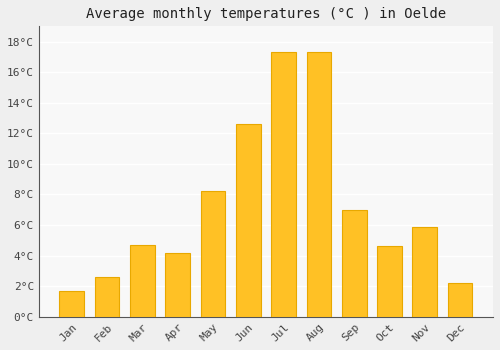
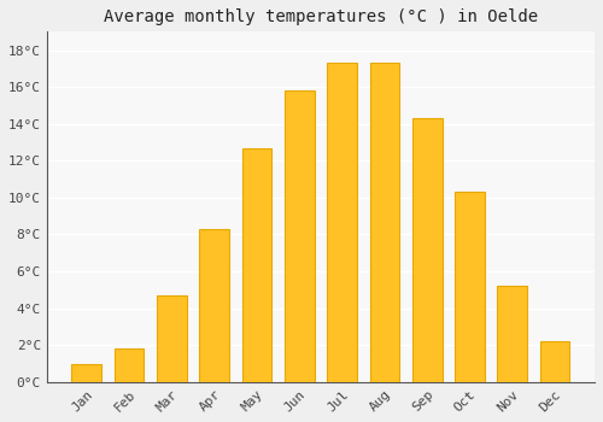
Jan: 1.7°C -> 1.0°C
Feb: 2.6°C -> 1.8°C
Apr: 4.2°C -> 8.3°C
May: 8.2°C -> 12.7°C
Jun: 12.6°C -> 15.8°C
Sep: 7.0°C -> 14.3°C
Oct: 4.6°C -> 10.3°C
Nov: 5.9°C -> 5.2°C
